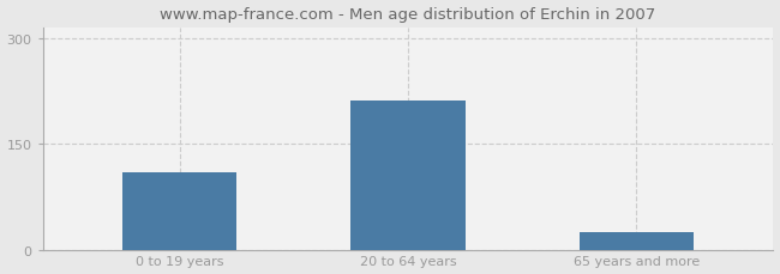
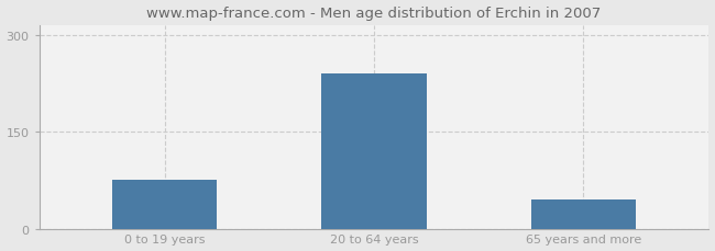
0 to 19 years: 110 -> 75
20 to 64 years: 212 -> 240
65 years and more: 24 -> 45
